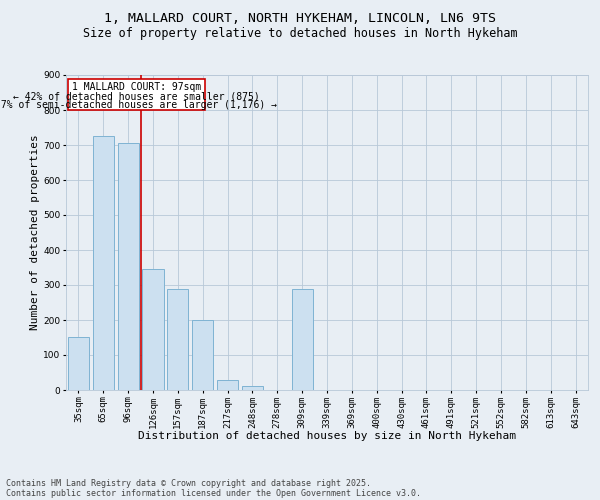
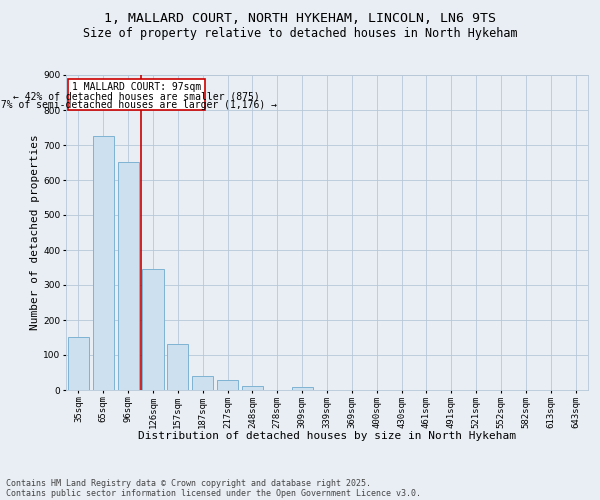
96sqm: 705 -> 651
157sqm: 290 -> 132
187sqm: 200 -> 40
309sqm: 290 -> 8
